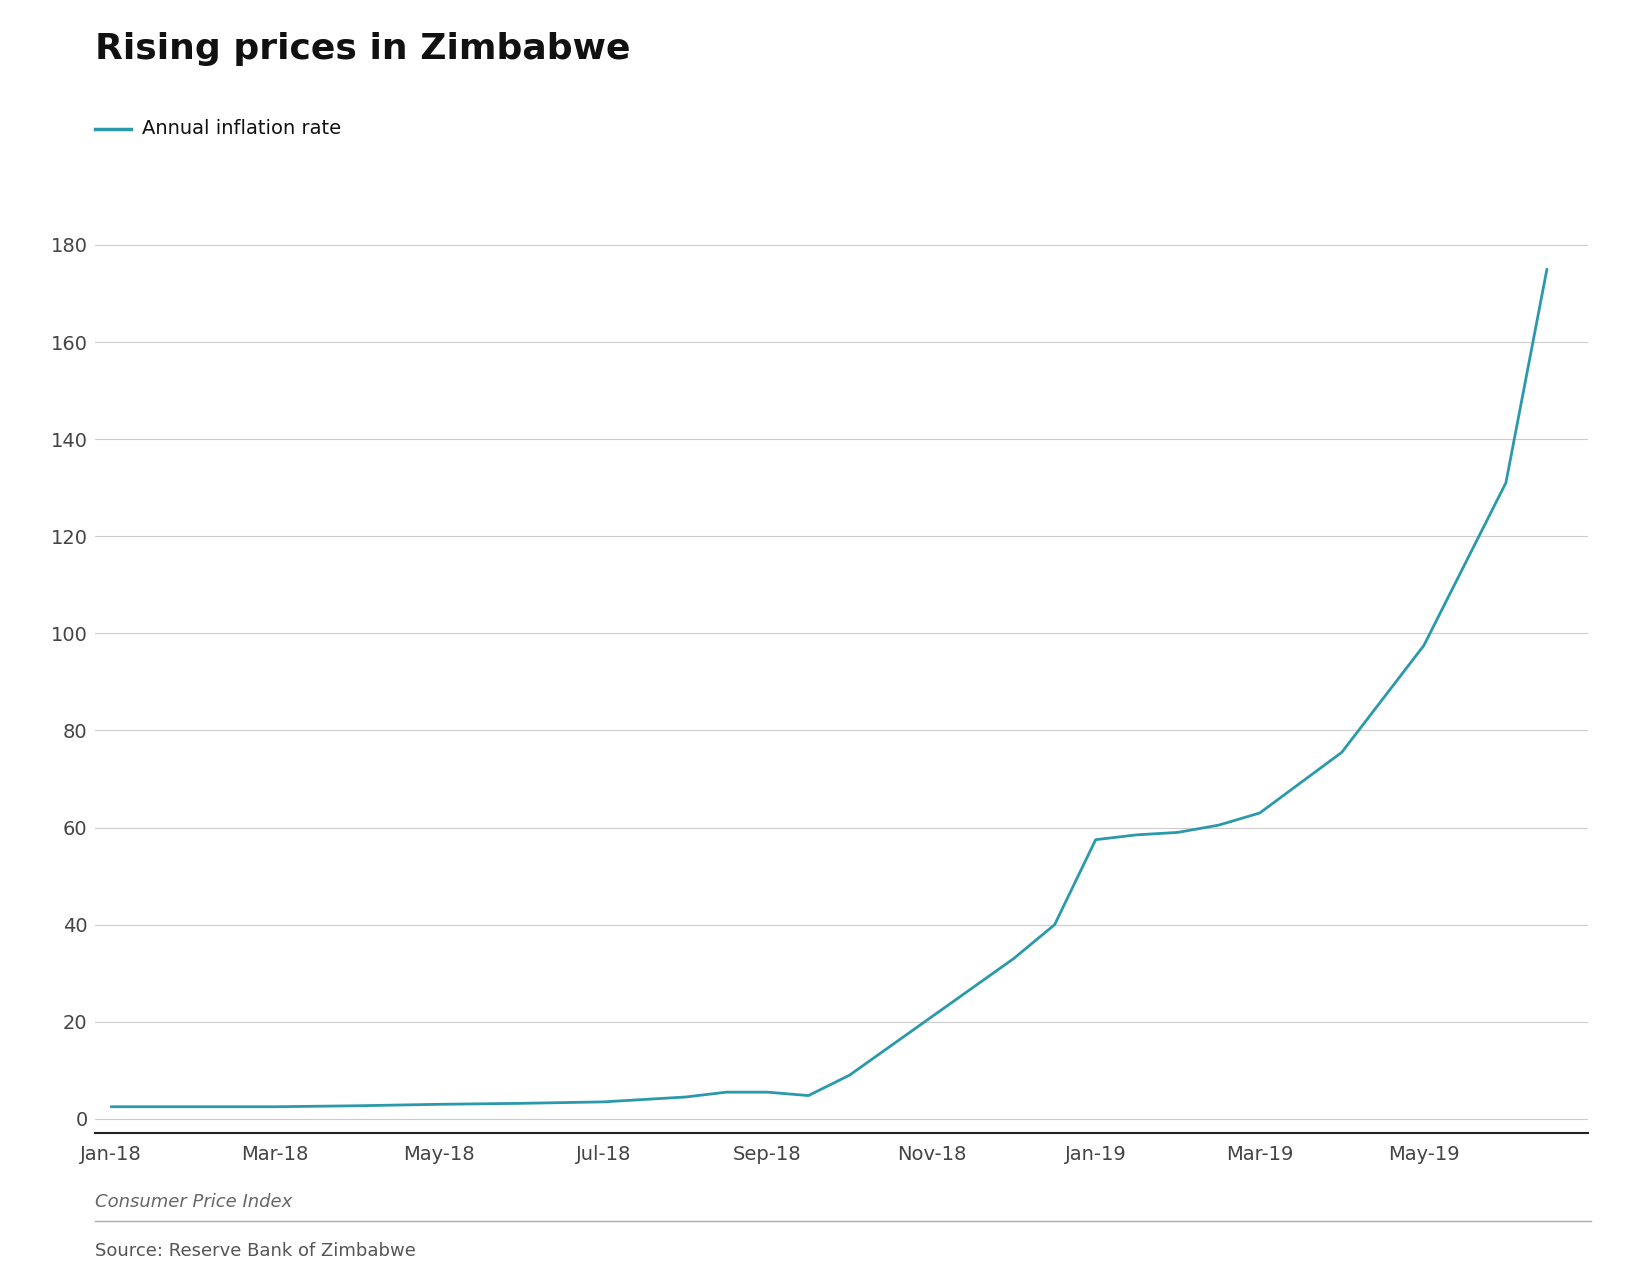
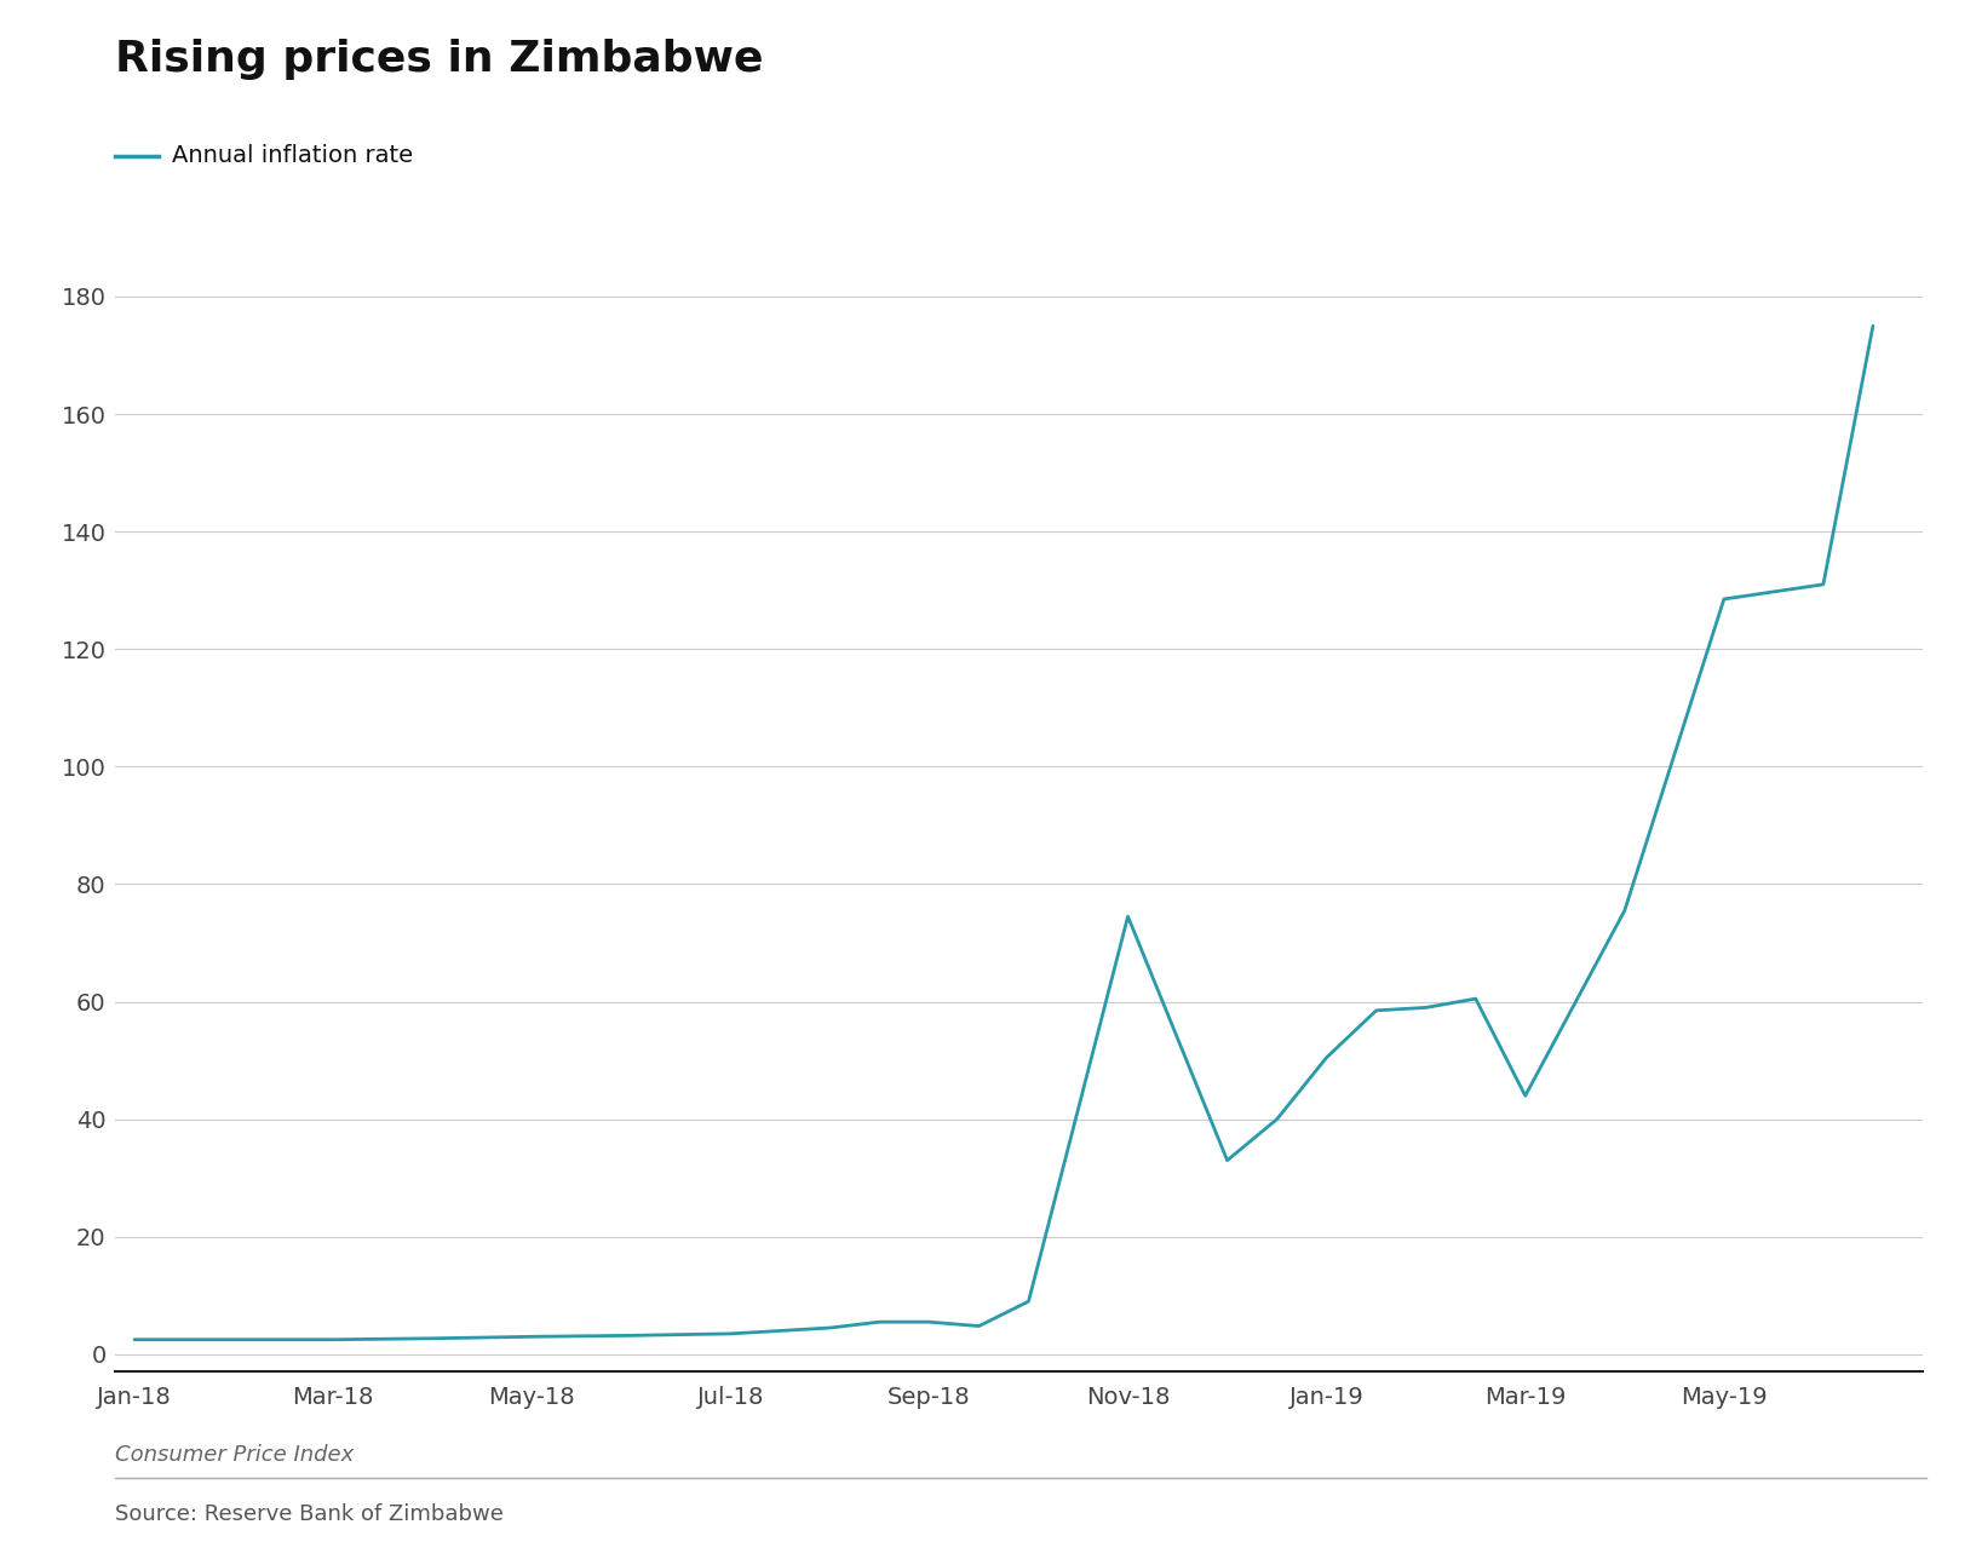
Nov-18: 21.0 -> 74.5
Jan-19: 57.5 -> 50.5
Mar-19: 63.0 -> 44.0
May-19: 97.5 -> 128.5
